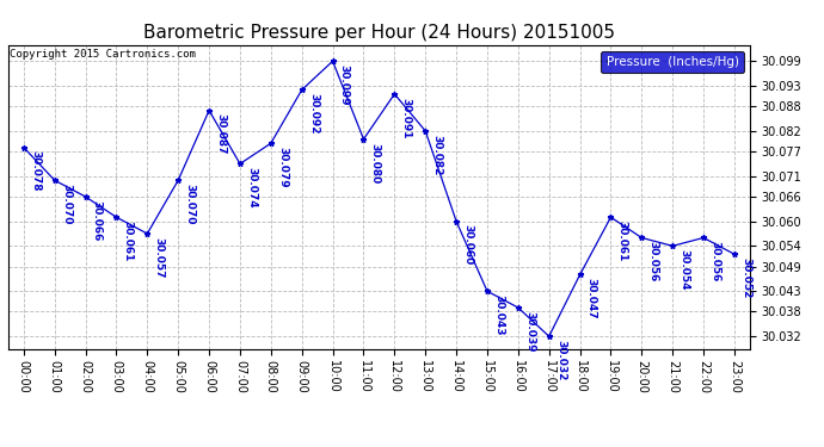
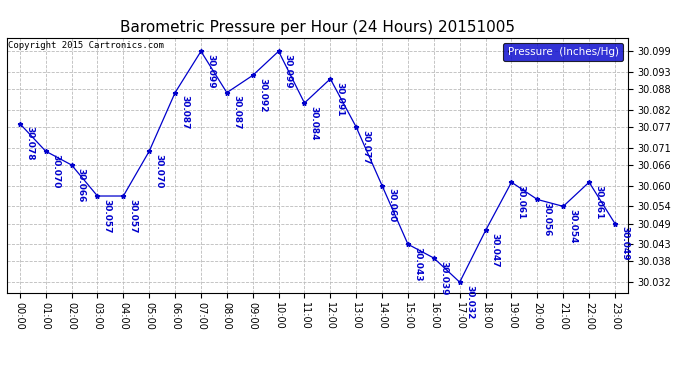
03:00: 30.061 -> 30.057
07:00: 30.074 -> 30.099
08:00: 30.079 -> 30.087
11:00: 30.080 -> 30.084
13:00: 30.082 -> 30.077
22:00: 30.056 -> 30.061
23:00: 30.052 -> 30.049
